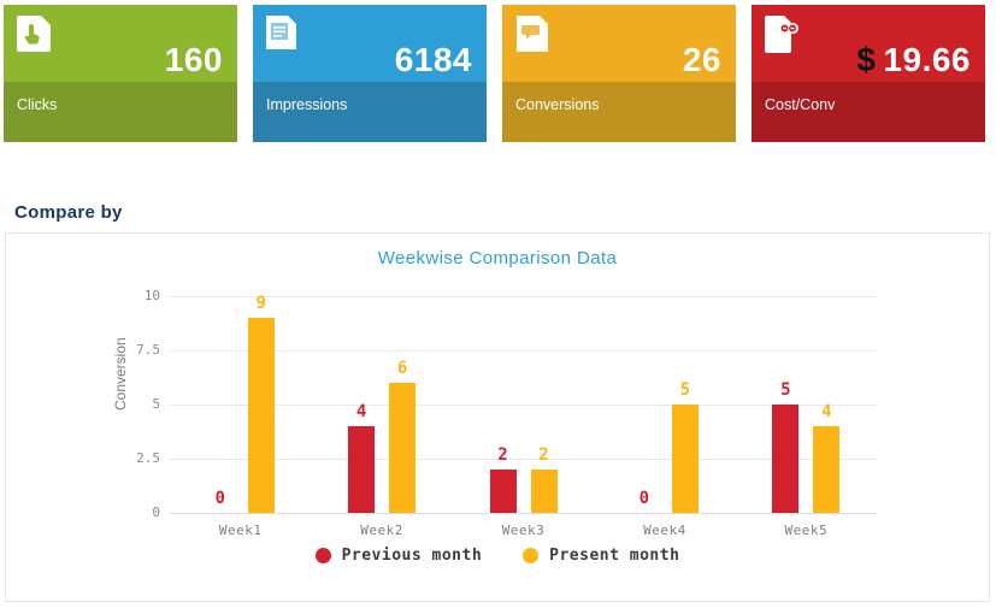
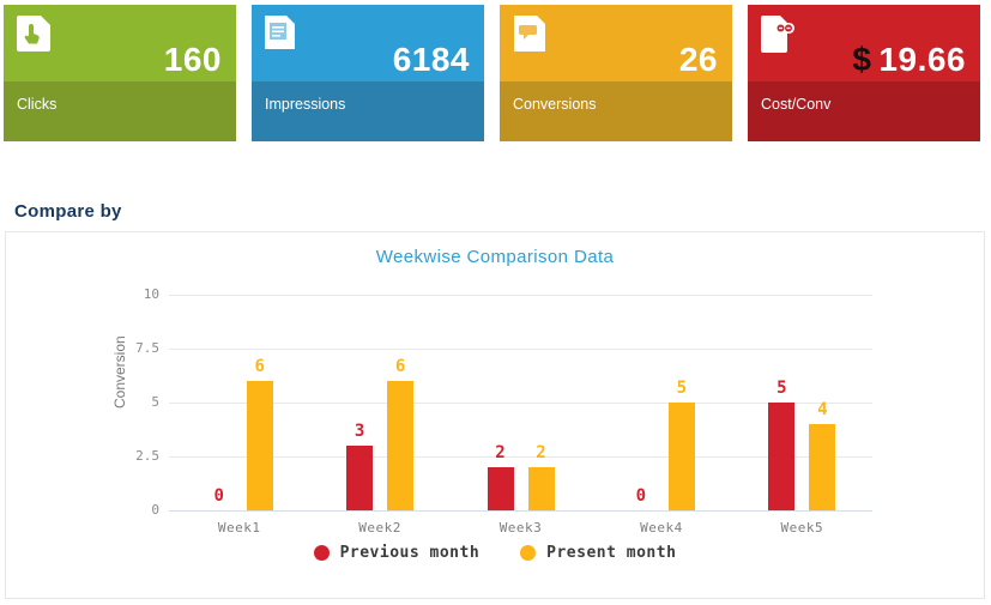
Present month/Week1: 9 -> 6
Previous month/Week2: 4 -> 3
